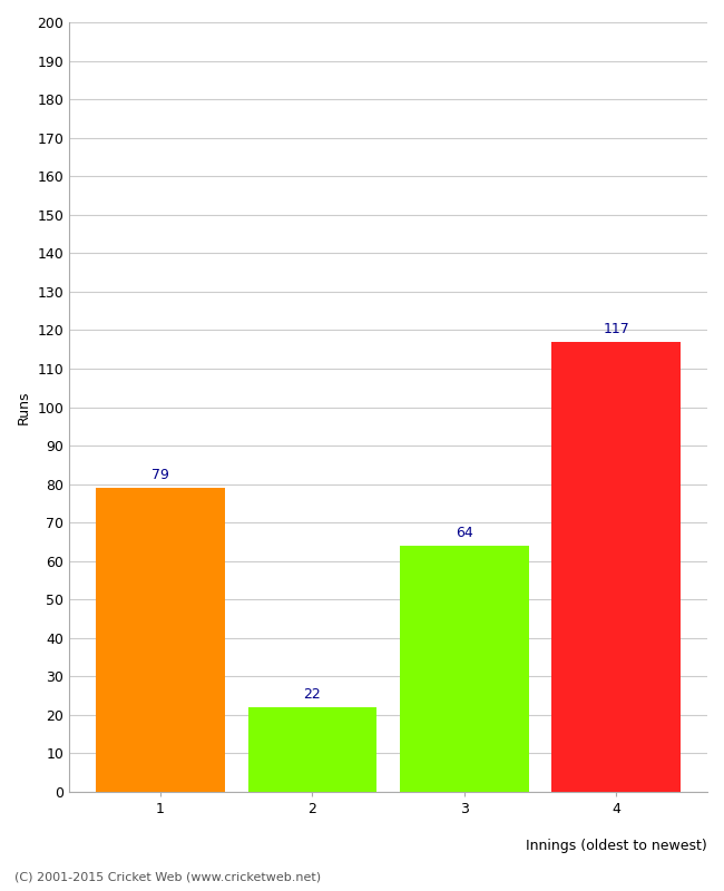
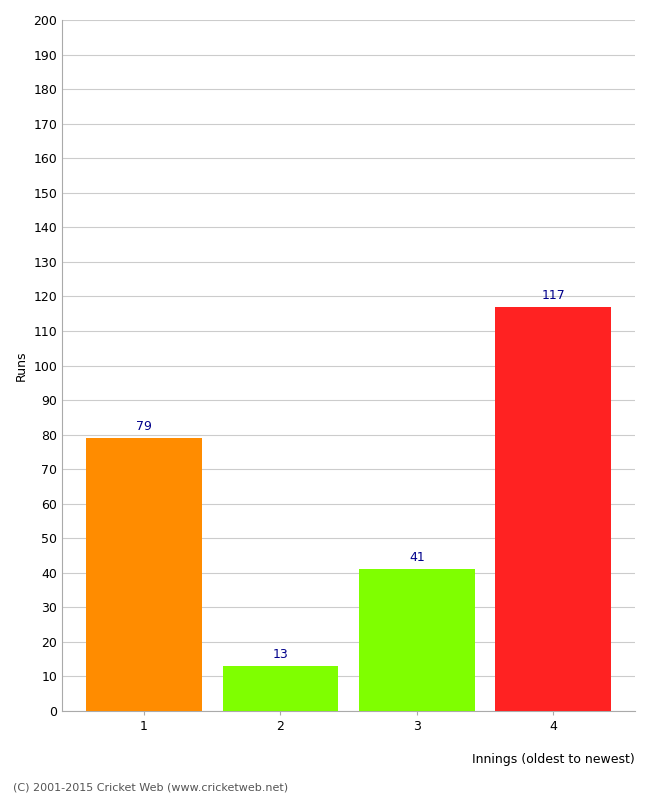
2: 22 -> 13
3: 64 -> 41
